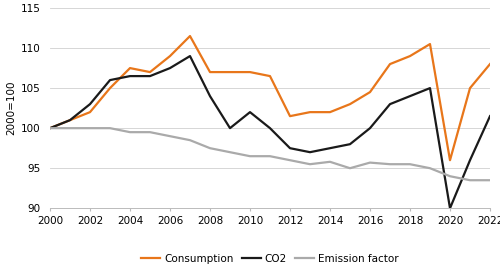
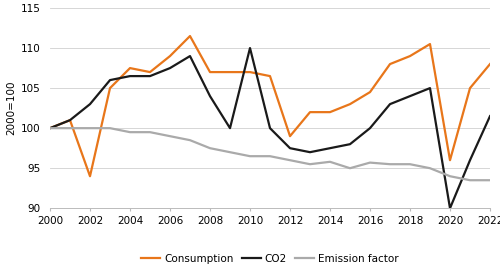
Consumption/2002: 102.0 -> 94.0
CO2/2010: 102.0 -> 110.0
Consumption/2012: 101.5 -> 99.0
